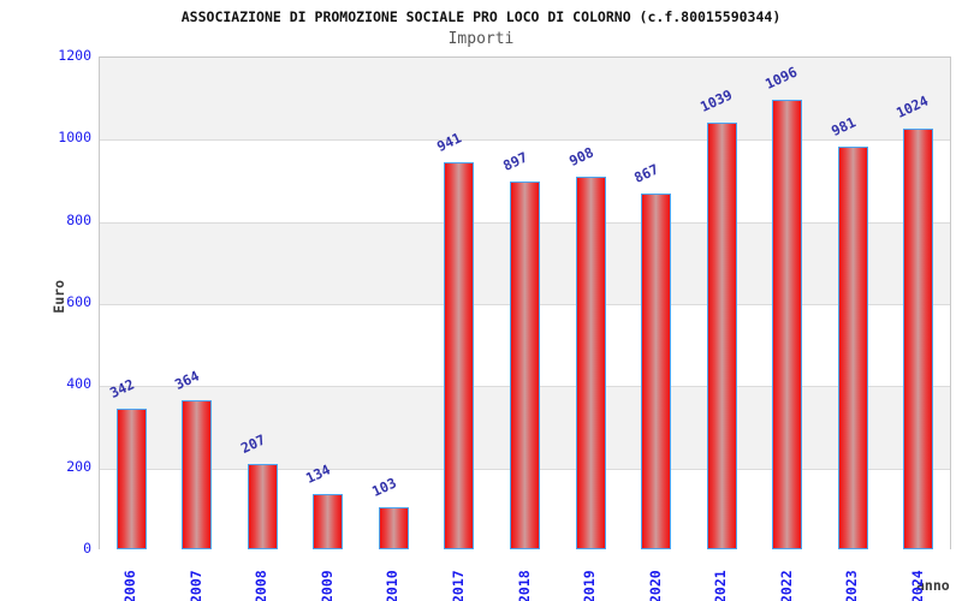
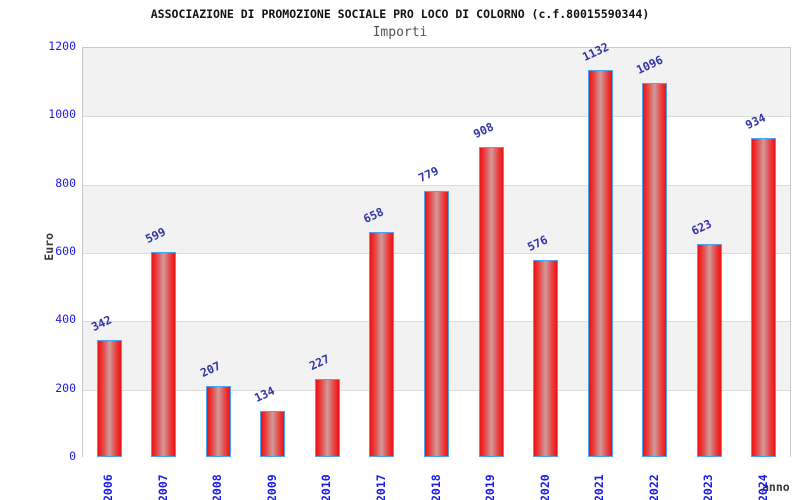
2007: 364 -> 599
2010: 103 -> 227
2017: 941 -> 658
2018: 897 -> 779
2020: 867 -> 576
2021: 1039 -> 1132
2023: 981 -> 623
2024: 1024 -> 934
